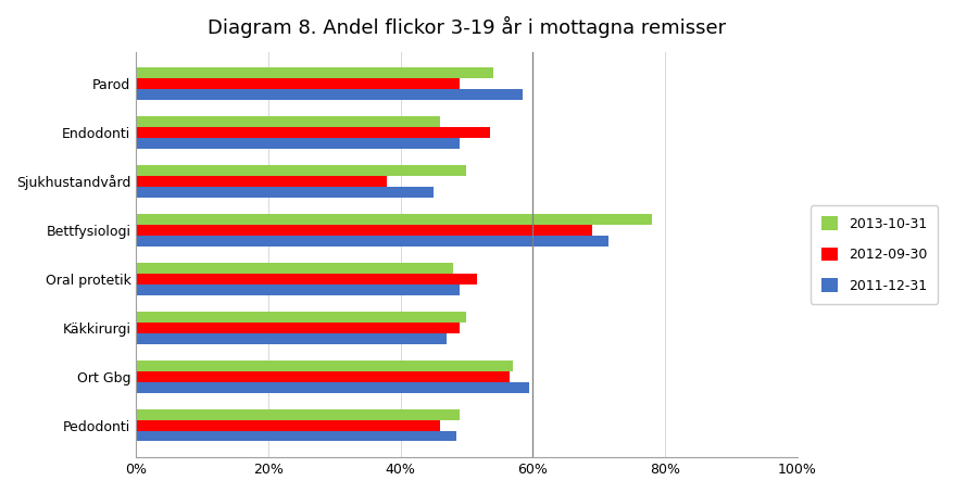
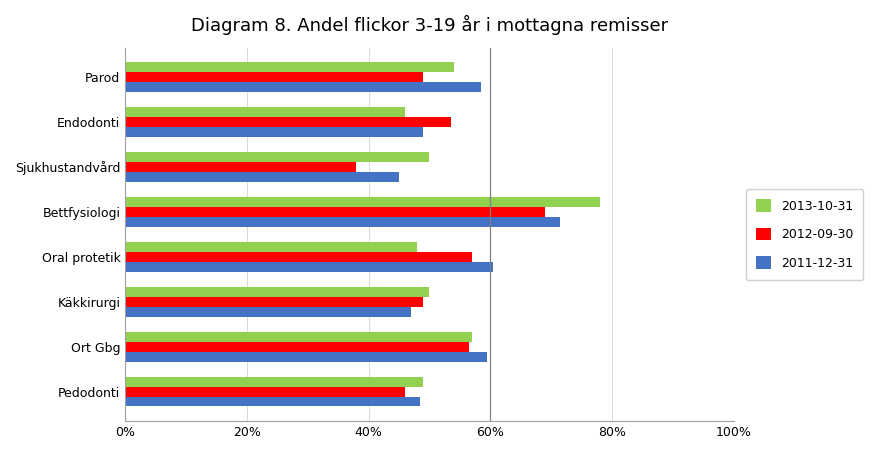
2012-09-30/Oral protetik: 51.5% -> 57.0%
2011-12-31/Oral protetik: 49.0% -> 60.4%
